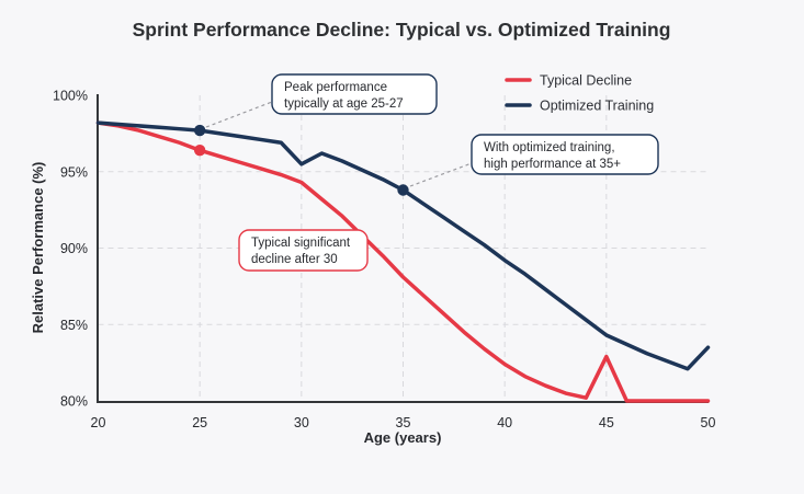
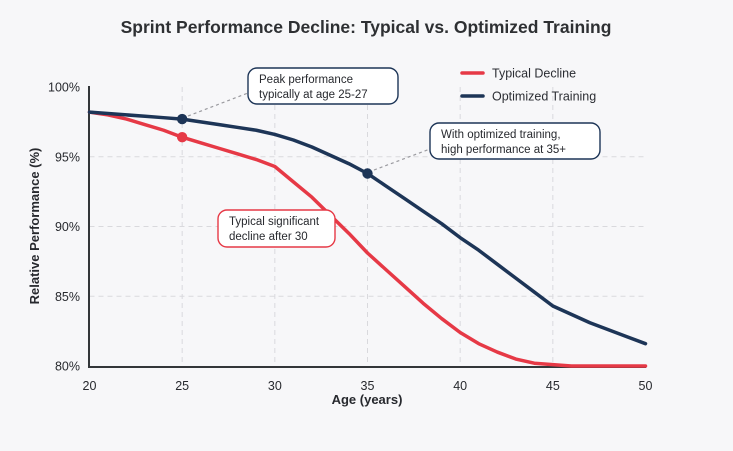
Optimized Training/30: 95.5% -> 96.6%
Typical Decline/45: 82.9% -> 80.1%
Optimized Training/50: 83.5% -> 81.6%
